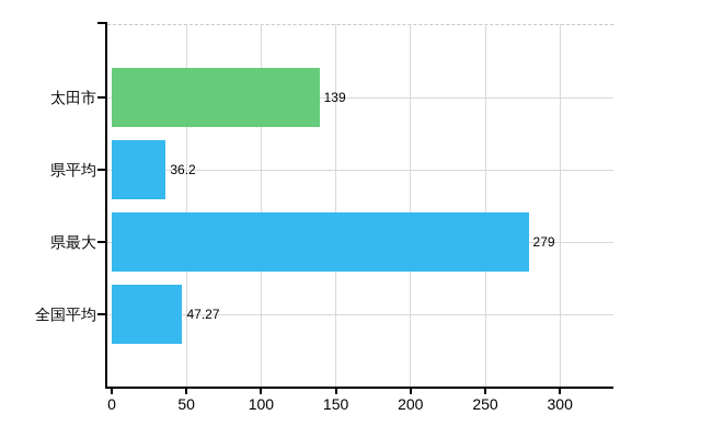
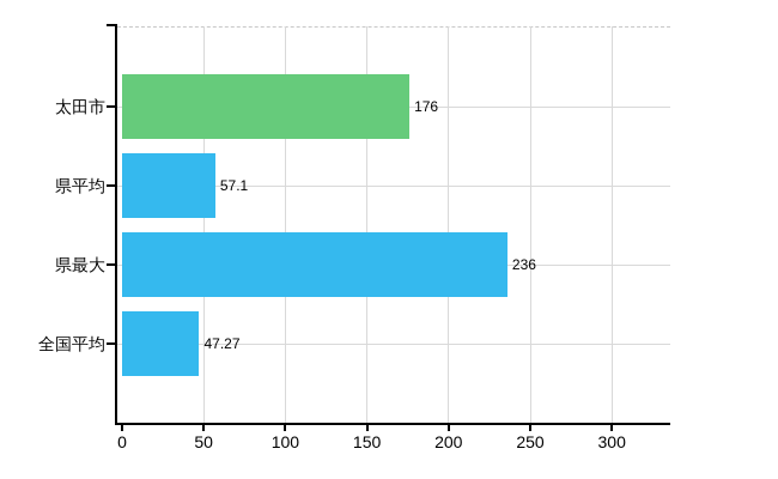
太田市: 139 -> 176
県平均: 36.2 -> 57.1
県最大: 279 -> 236
